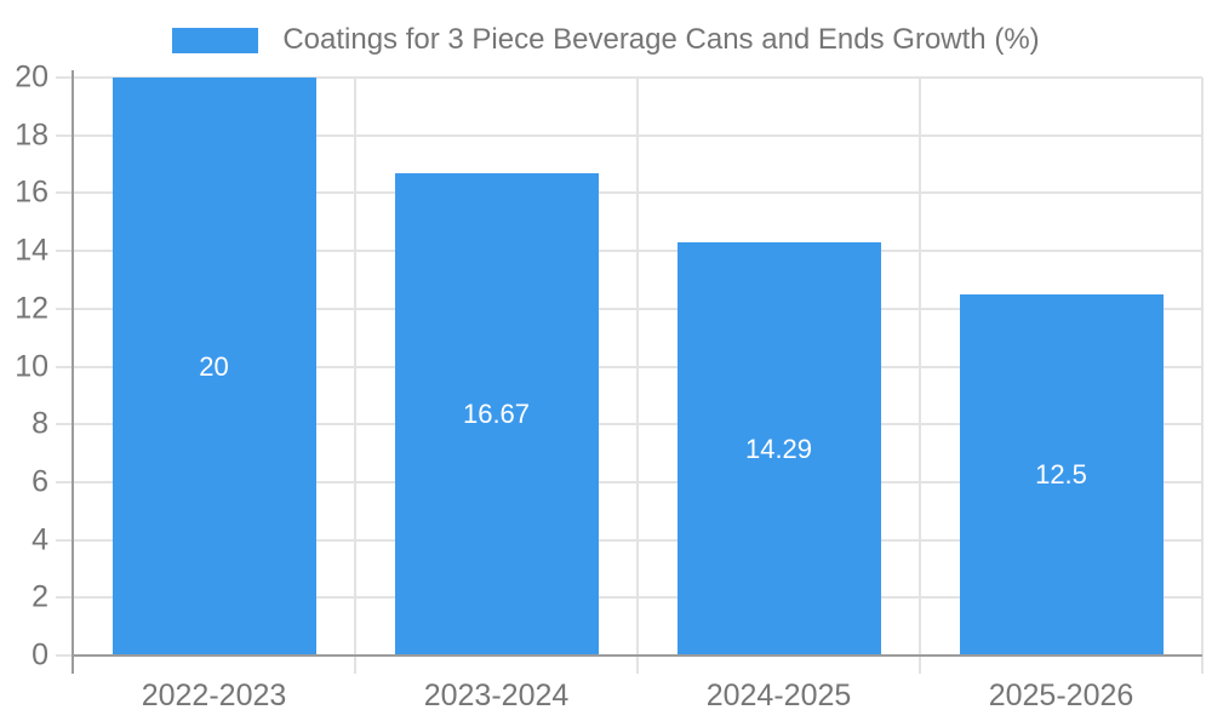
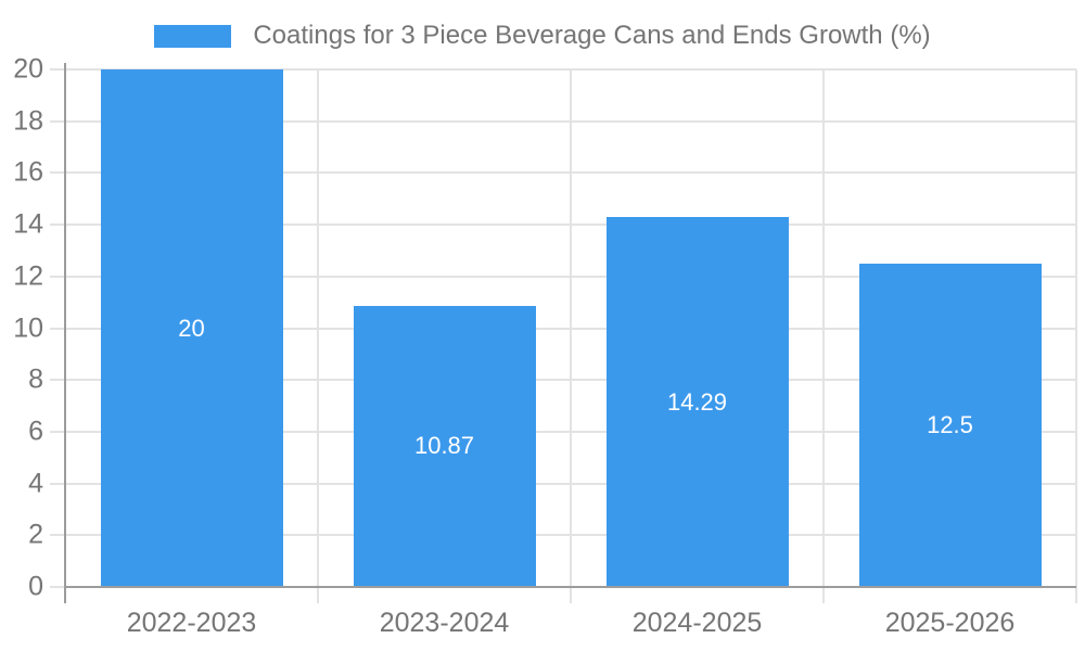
2023-2024: 16.67 -> 10.87
